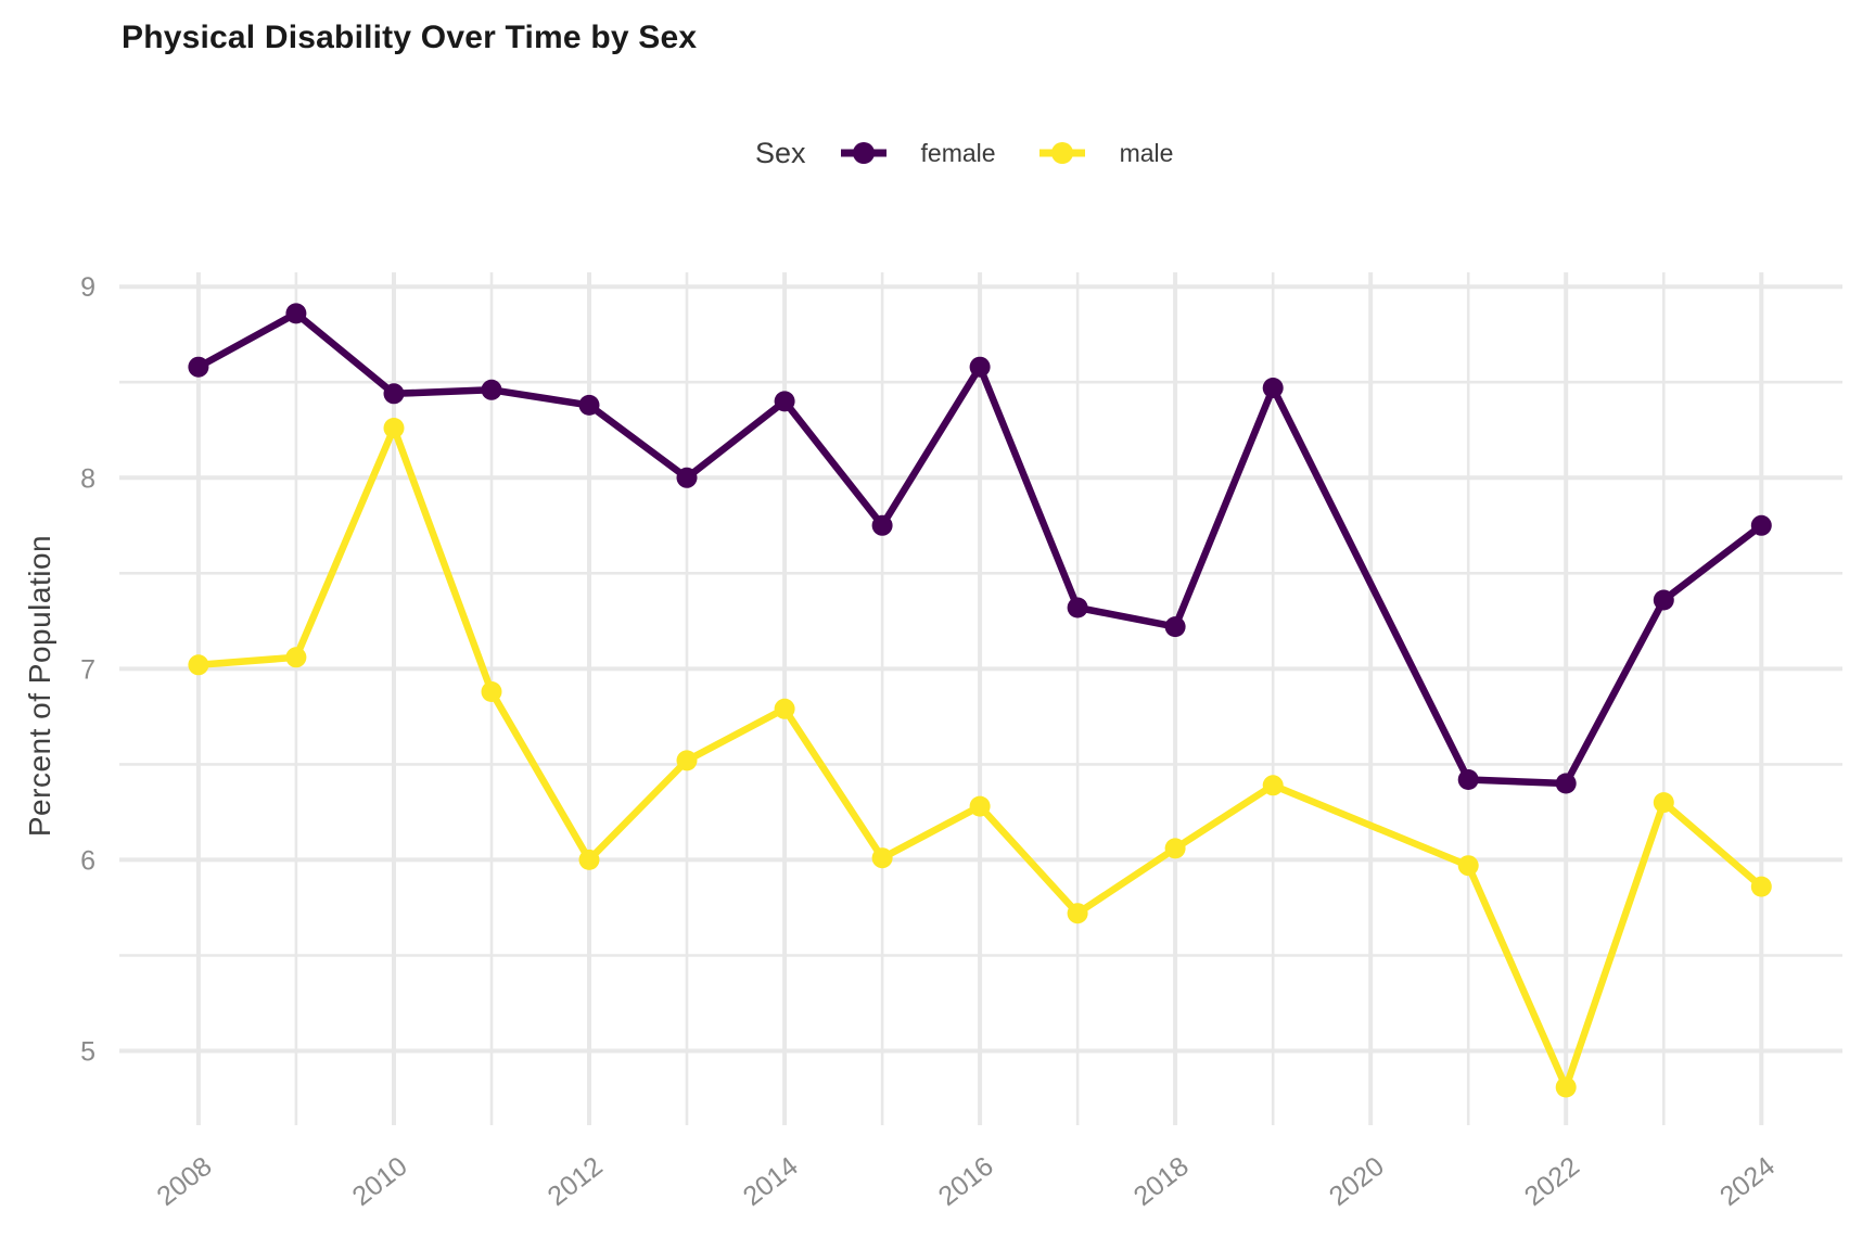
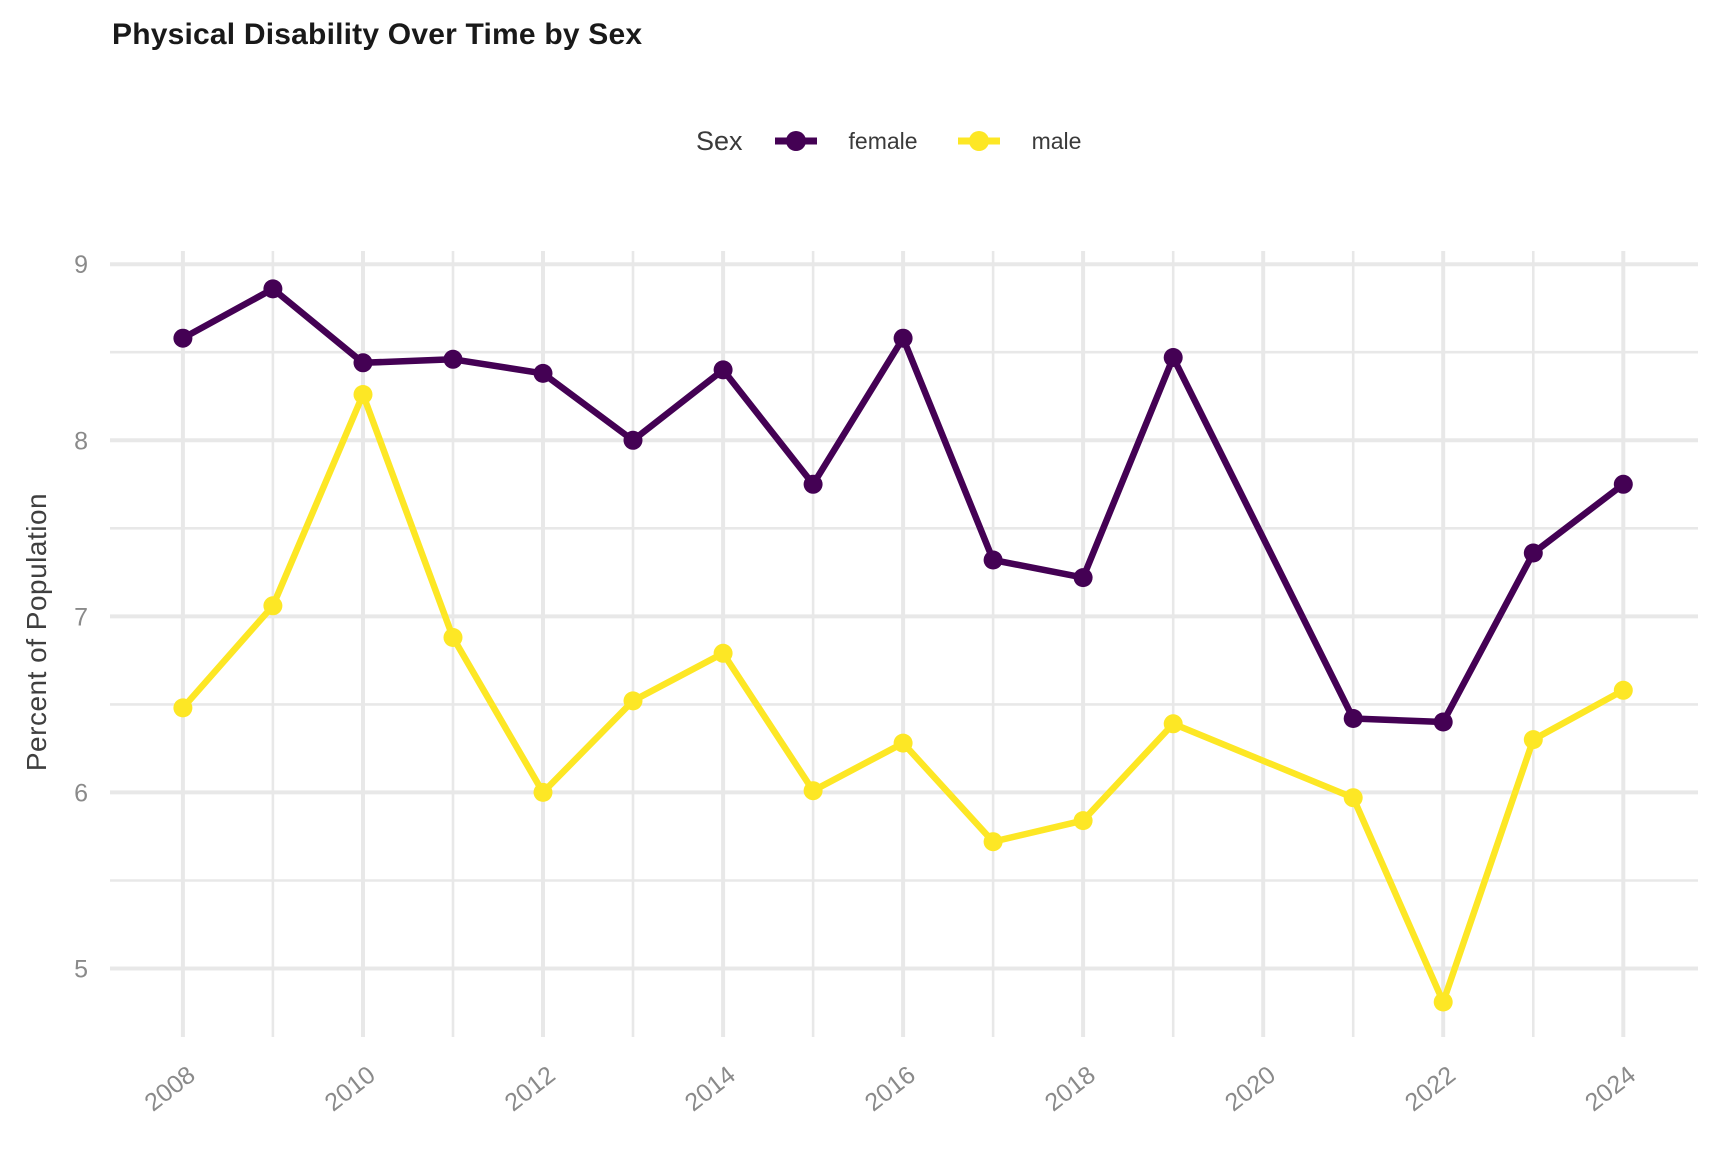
male/2008: 7.02 -> 6.48
male/2018: 6.06 -> 5.84
male/2024: 5.86 -> 6.58
